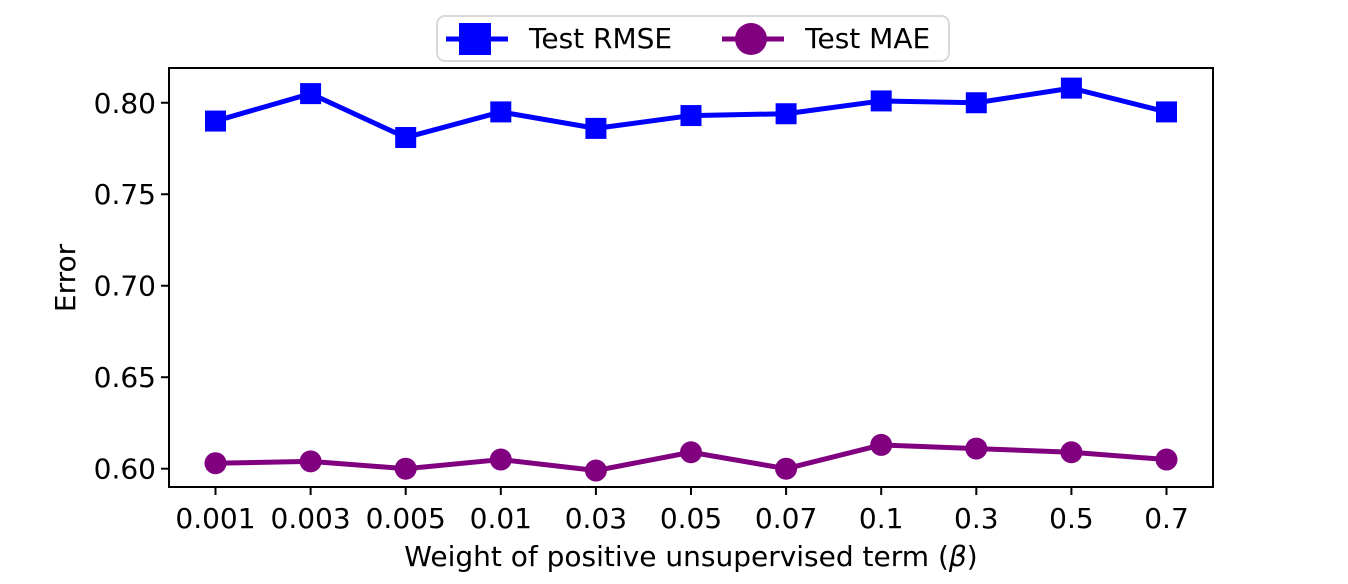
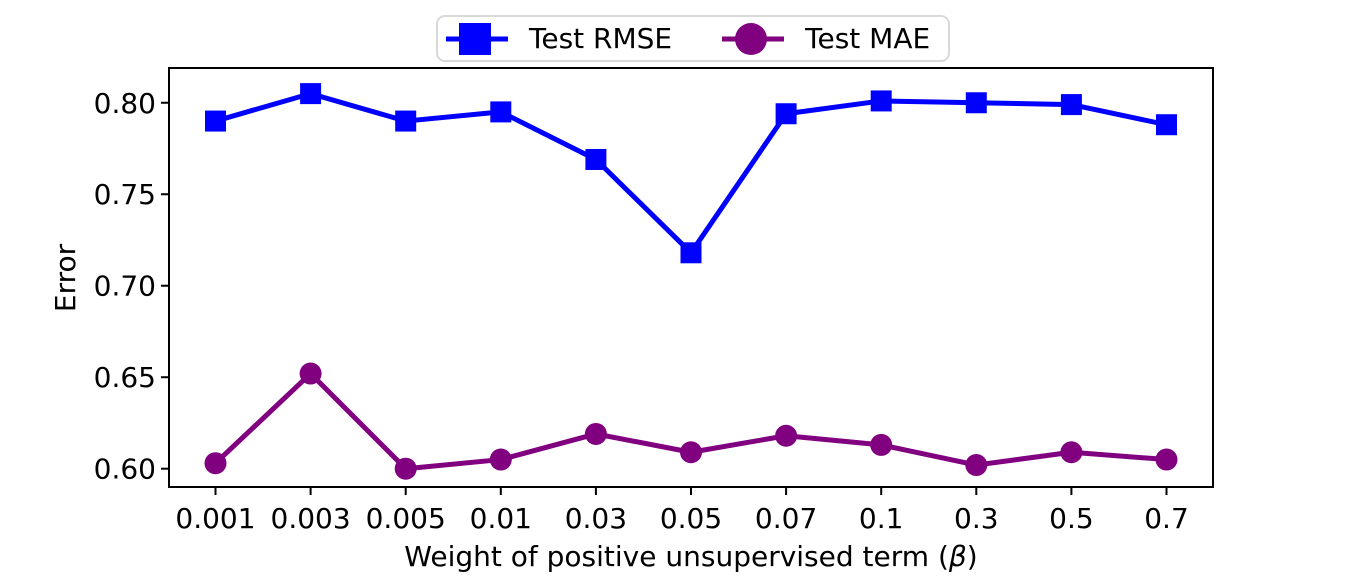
Test MAE/0.003: 0.604 -> 0.652
Test RMSE/0.005: 0.781 -> 0.790
Test RMSE/0.03: 0.786 -> 0.769
Test MAE/0.03: 0.599 -> 0.619
Test RMSE/0.05: 0.793 -> 0.718
Test MAE/0.07: 0.600 -> 0.618
Test MAE/0.3: 0.611 -> 0.602
Test RMSE/0.5: 0.808 -> 0.799
Test RMSE/0.7: 0.795 -> 0.788
